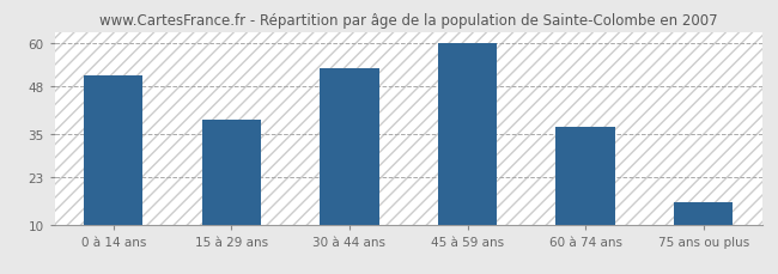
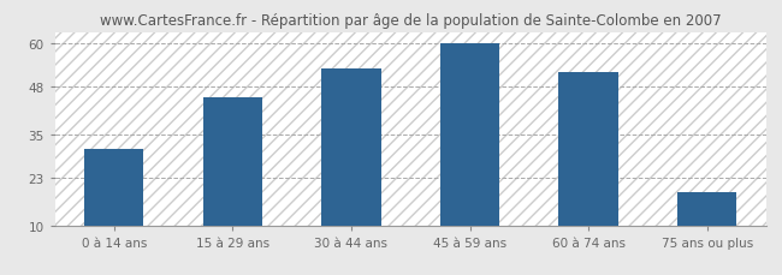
0 à 14 ans: 51 -> 31
15 à 29 ans: 39 -> 45
60 à 74 ans: 37 -> 52
75 ans ou plus: 16 -> 19
